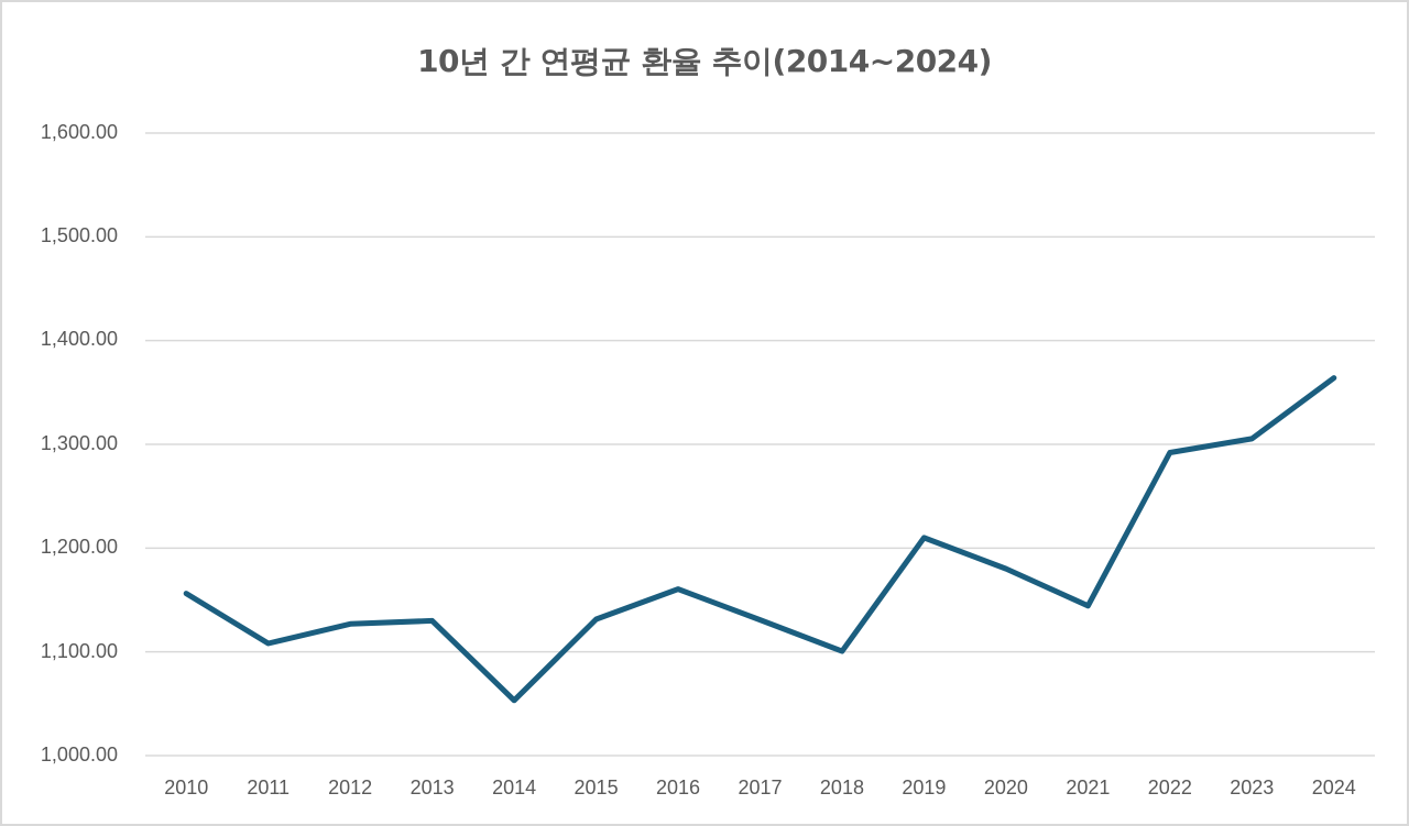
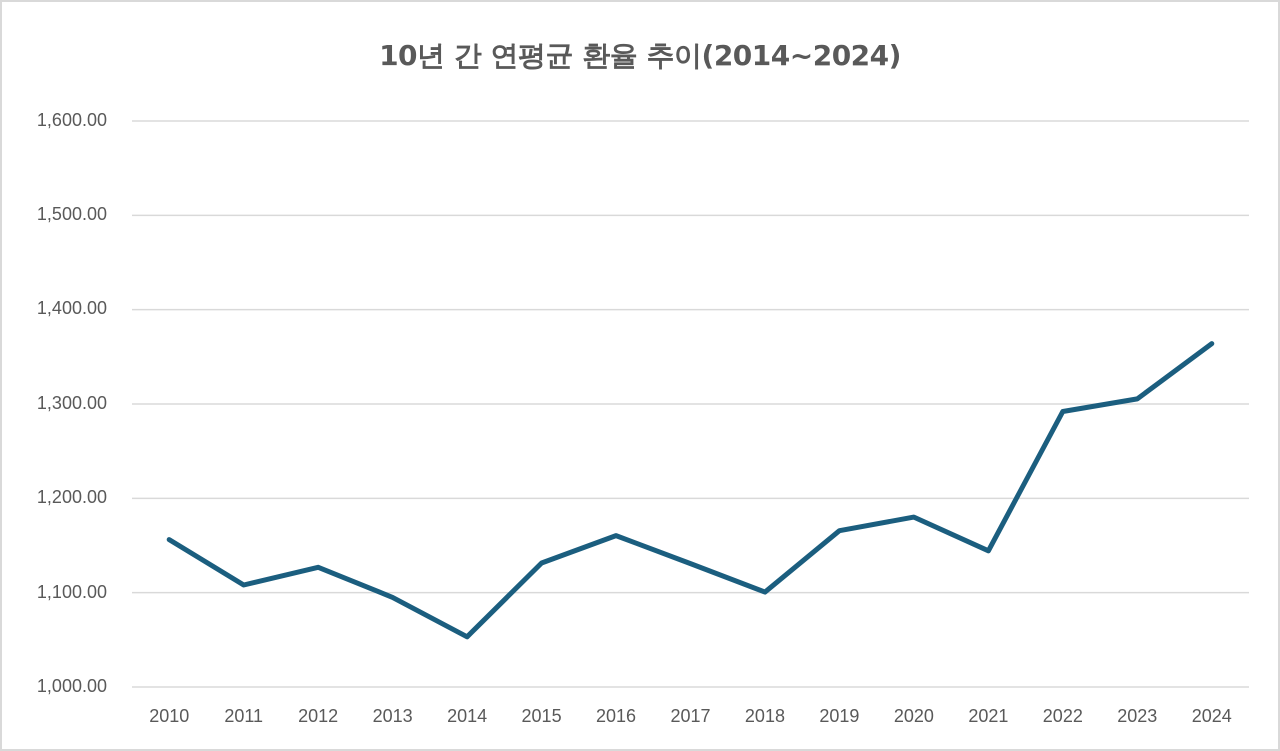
2013: 1130 -> 1100
2019: 1210 -> 1170
